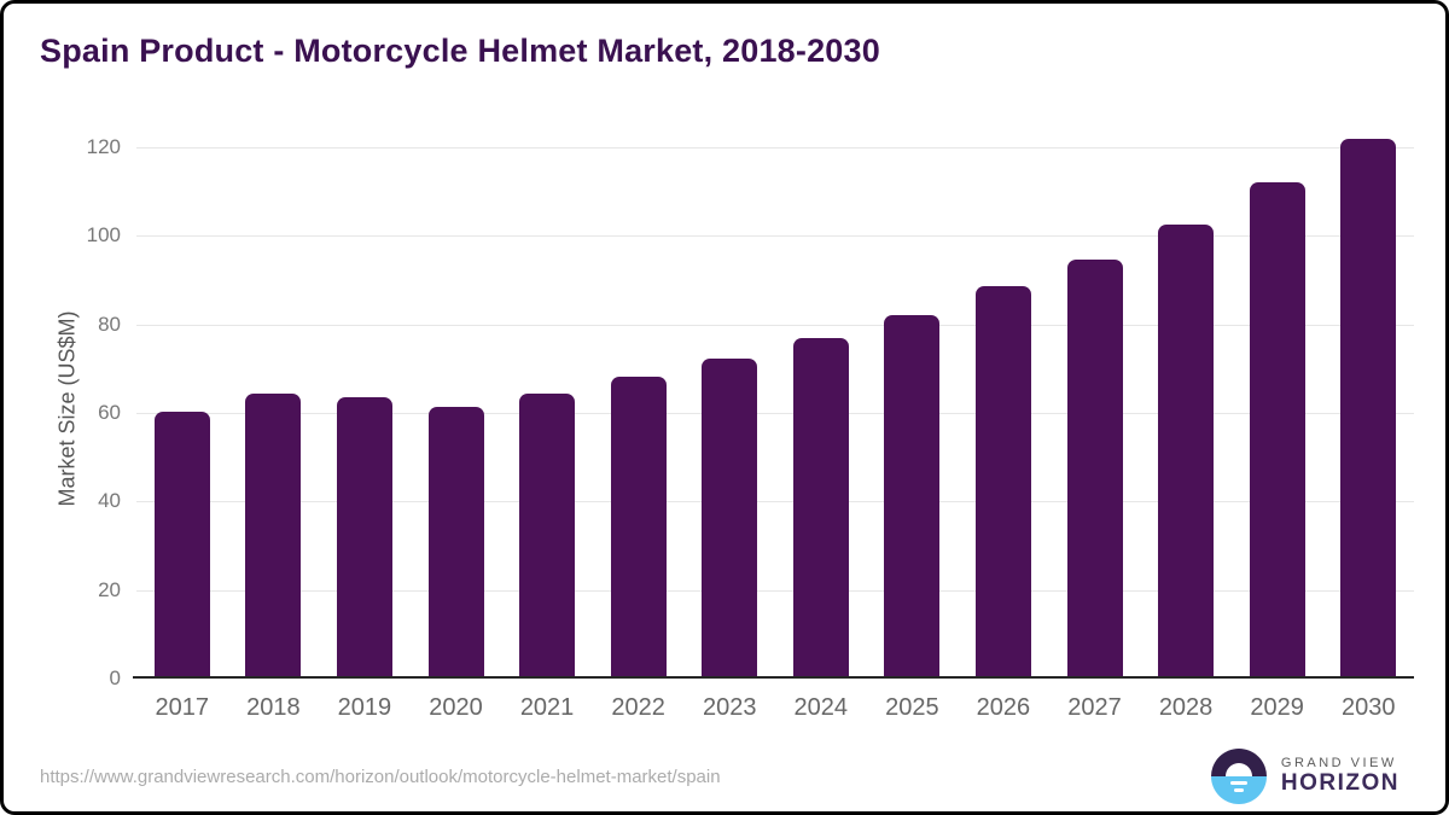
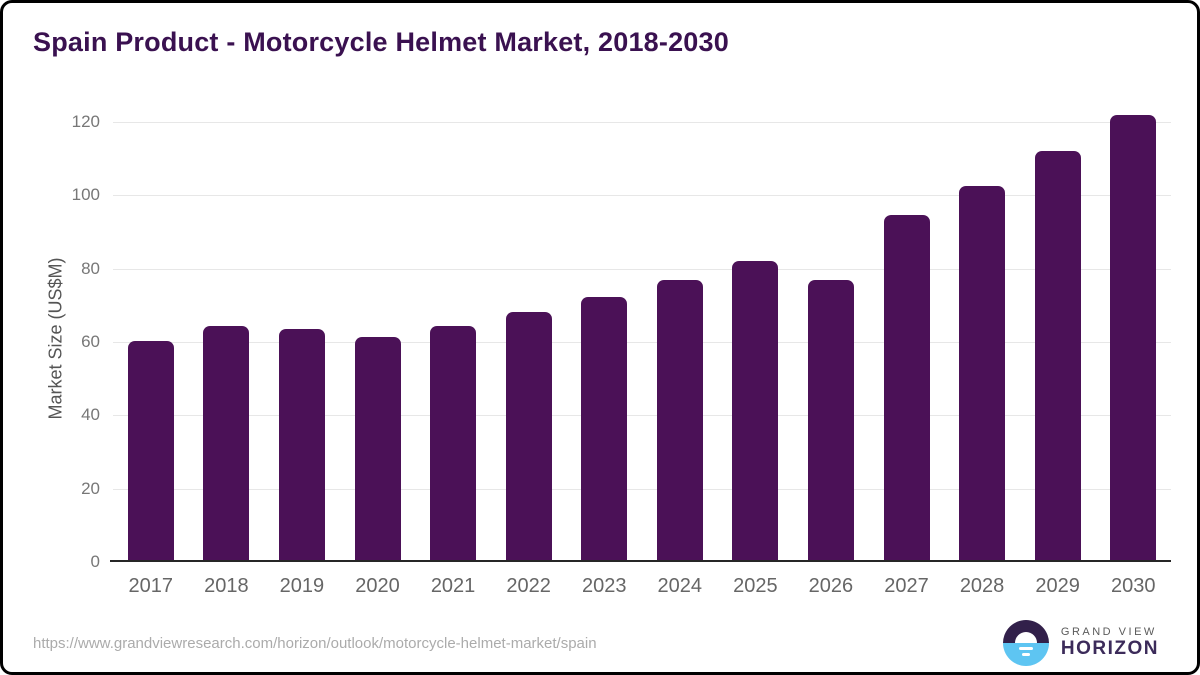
2026: 89 -> 77
